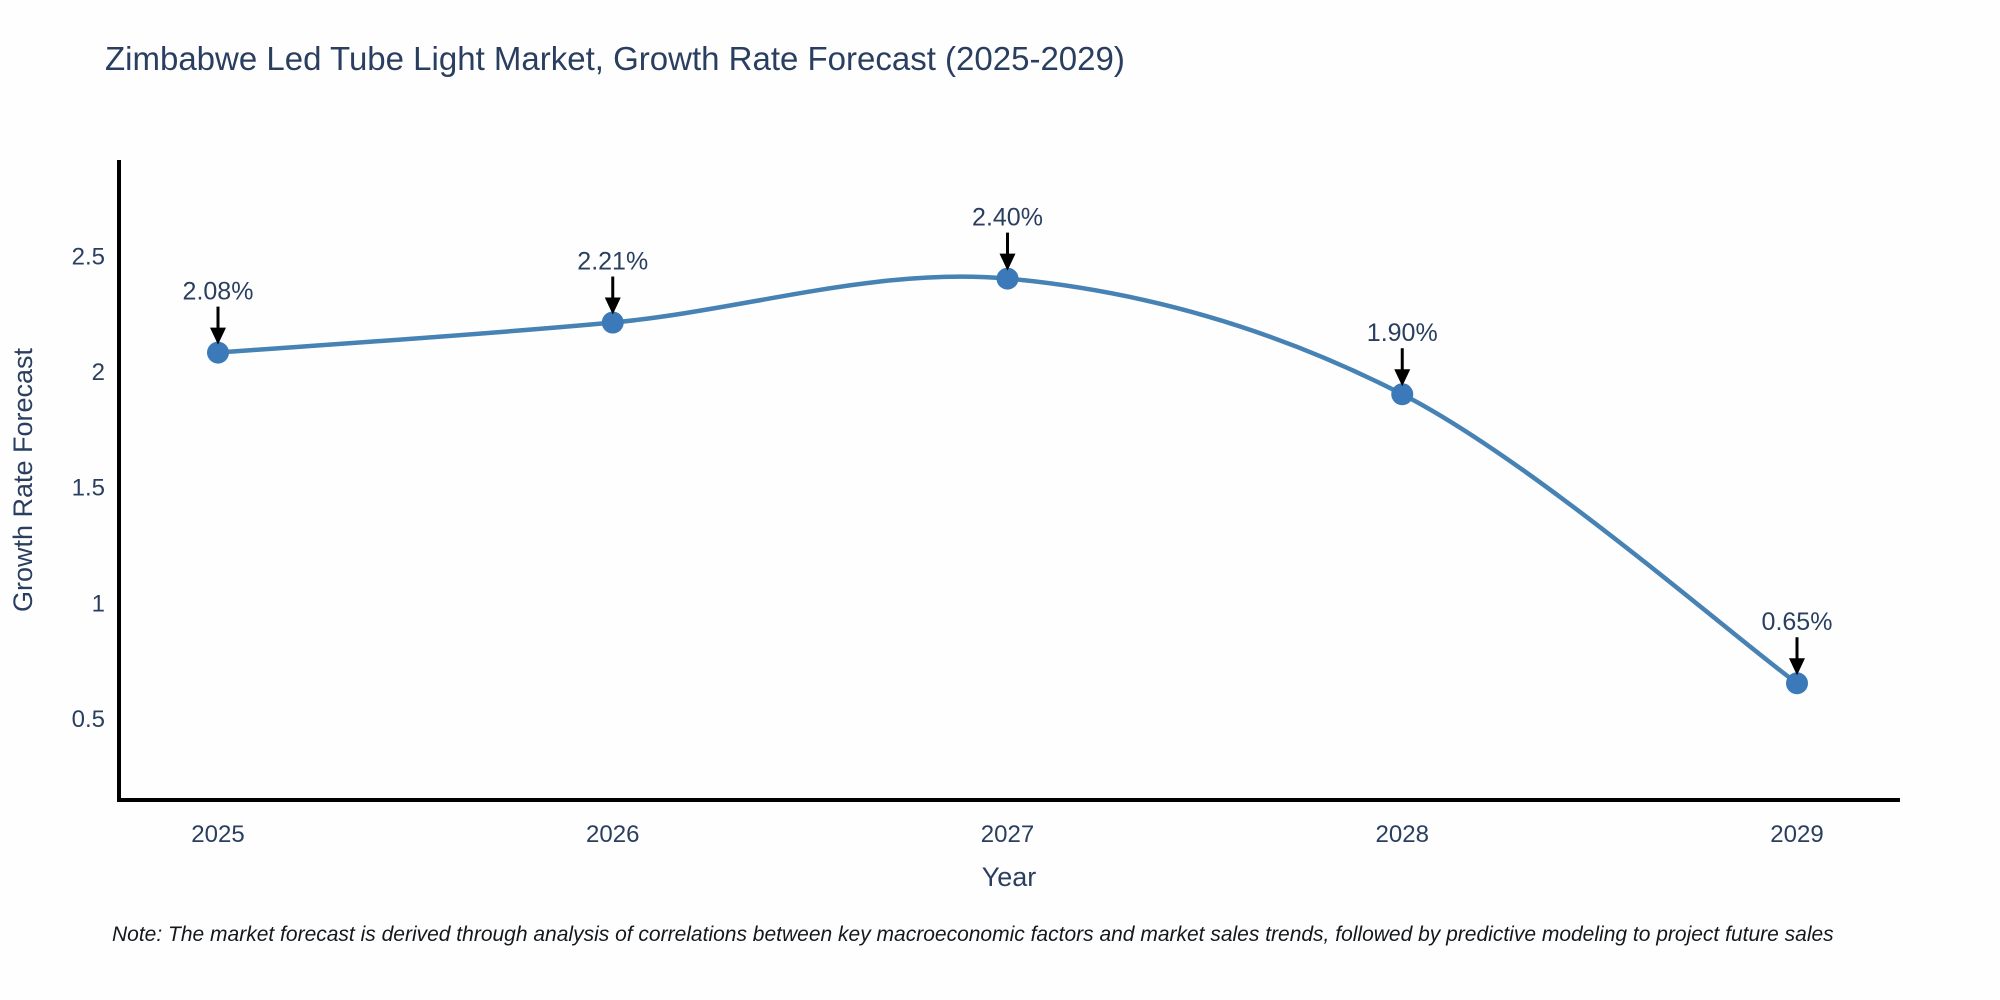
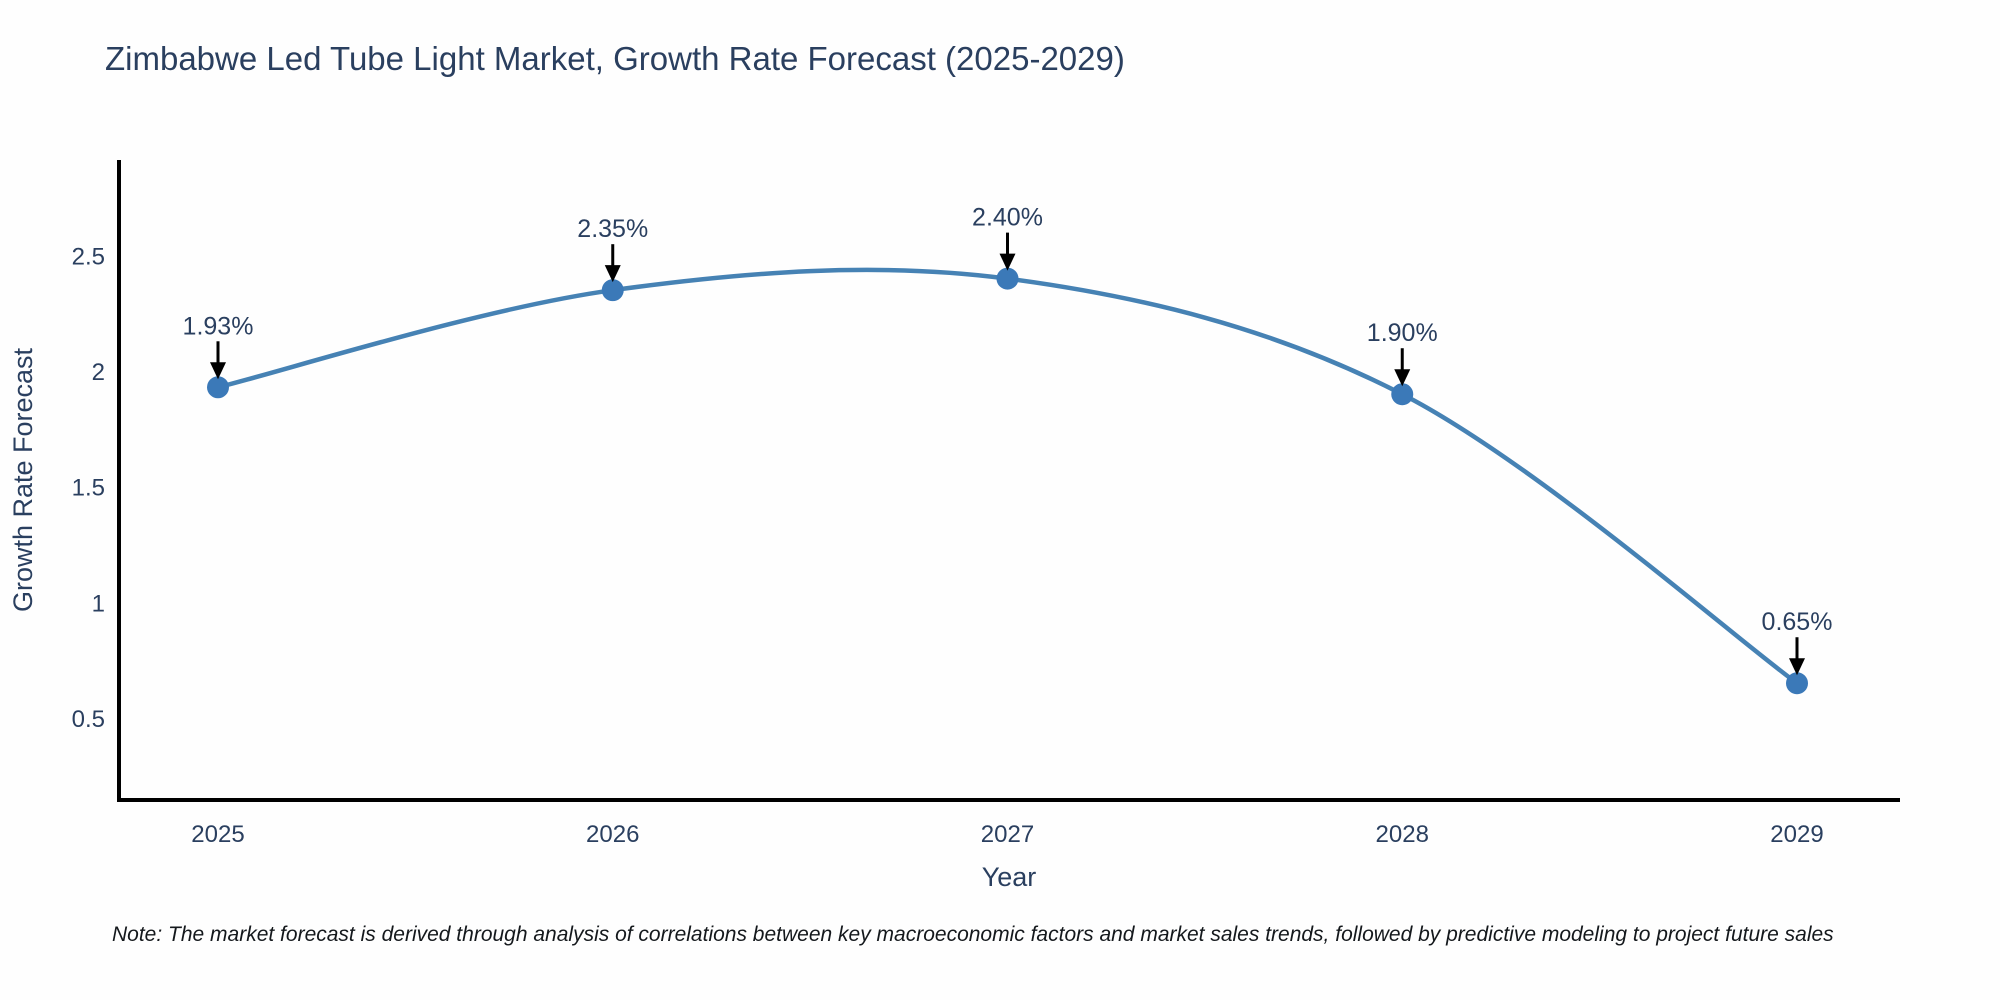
2025: 2.08% -> 1.93%
2026: 2.21% -> 2.35%
